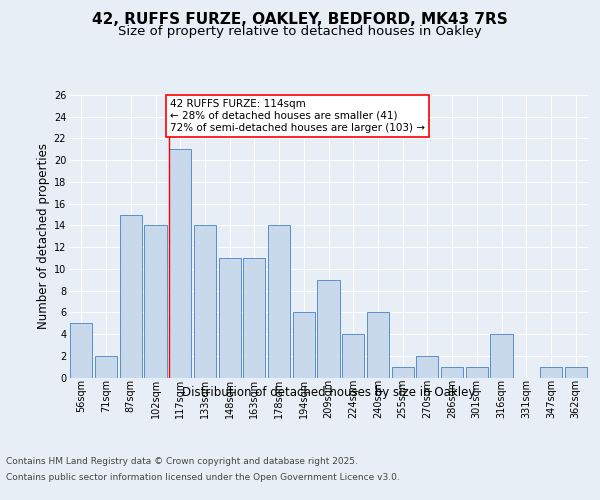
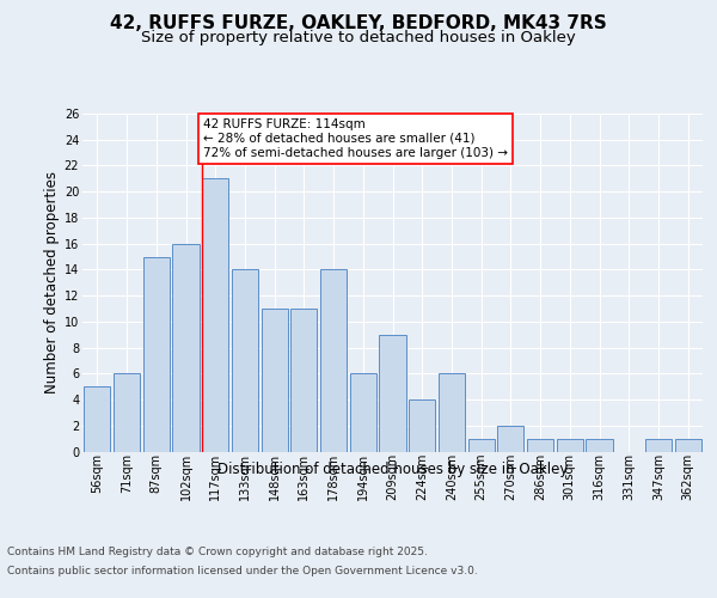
71sqm: 2 -> 6
102sqm: 14 -> 16
316sqm: 4 -> 1
